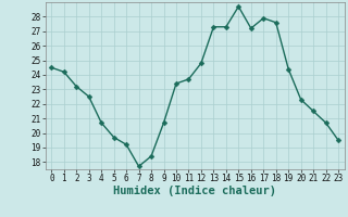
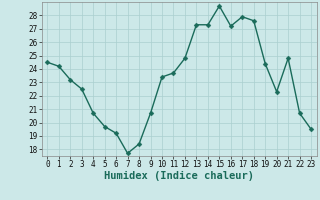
21: 21.5 -> 24.8
